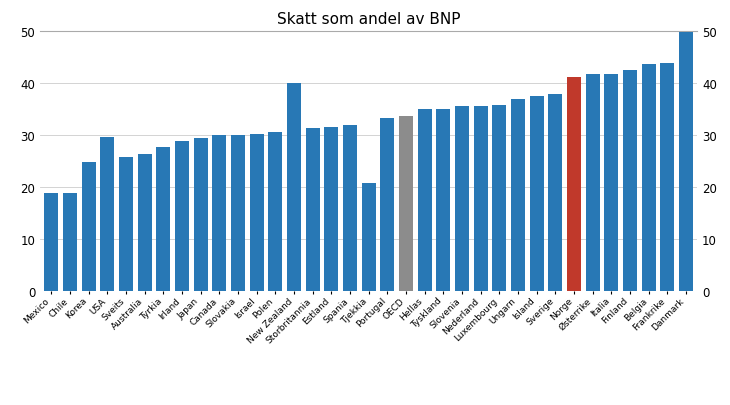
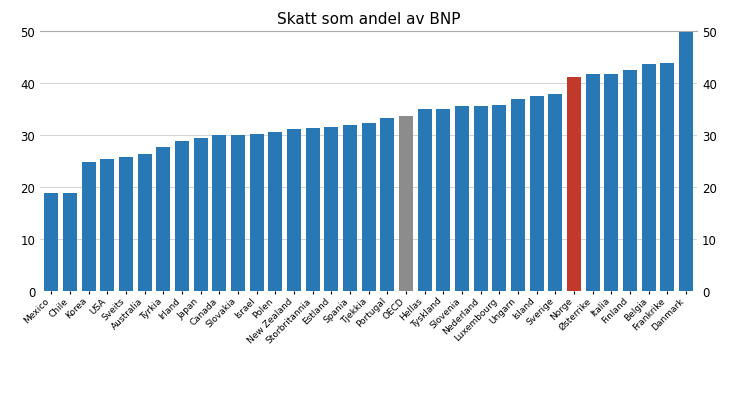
USA: 29.6 -> 25.4
New Zealand: 40.0 -> 31.3
Tjekkia: 20.8 -> 32.4
